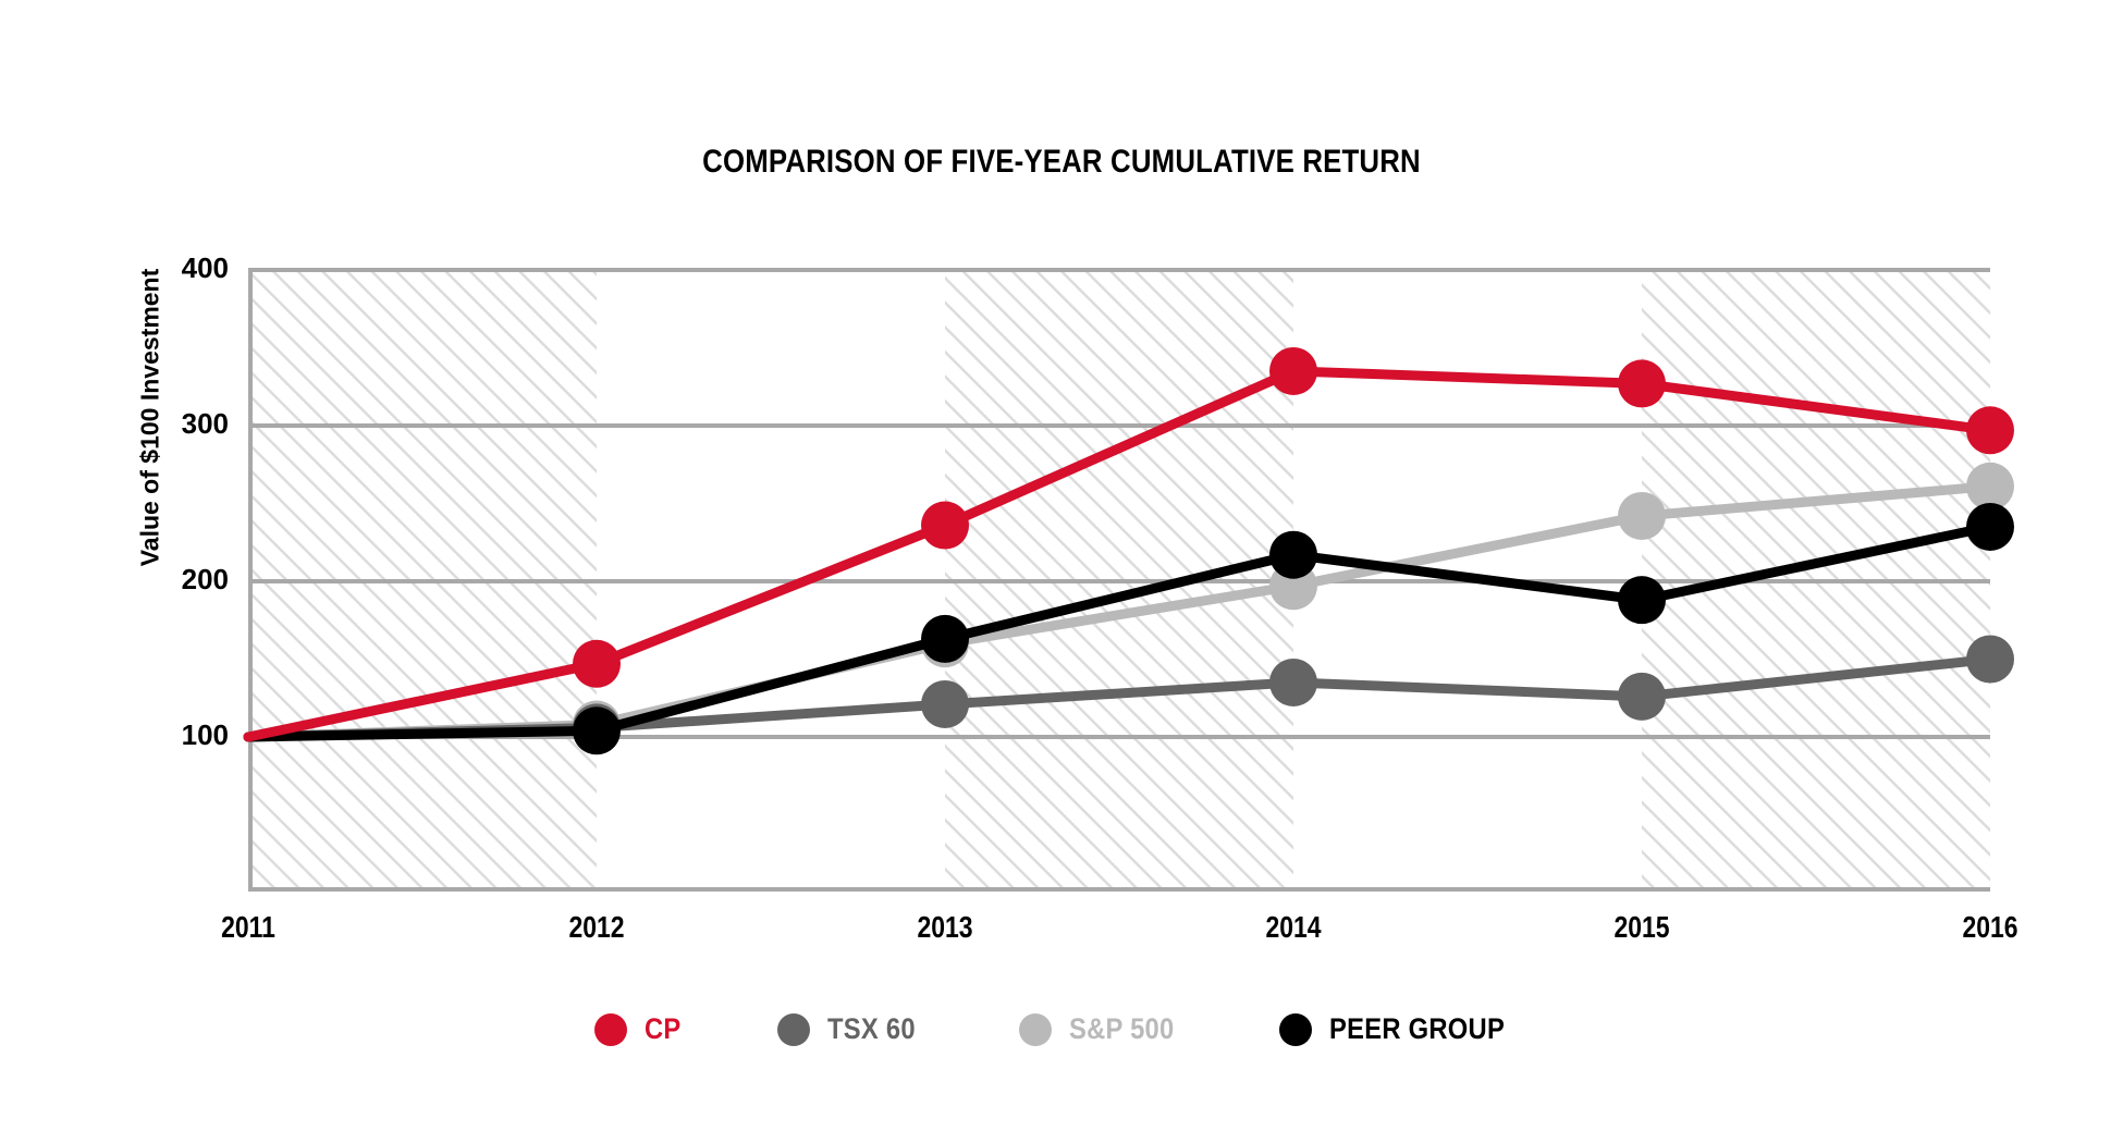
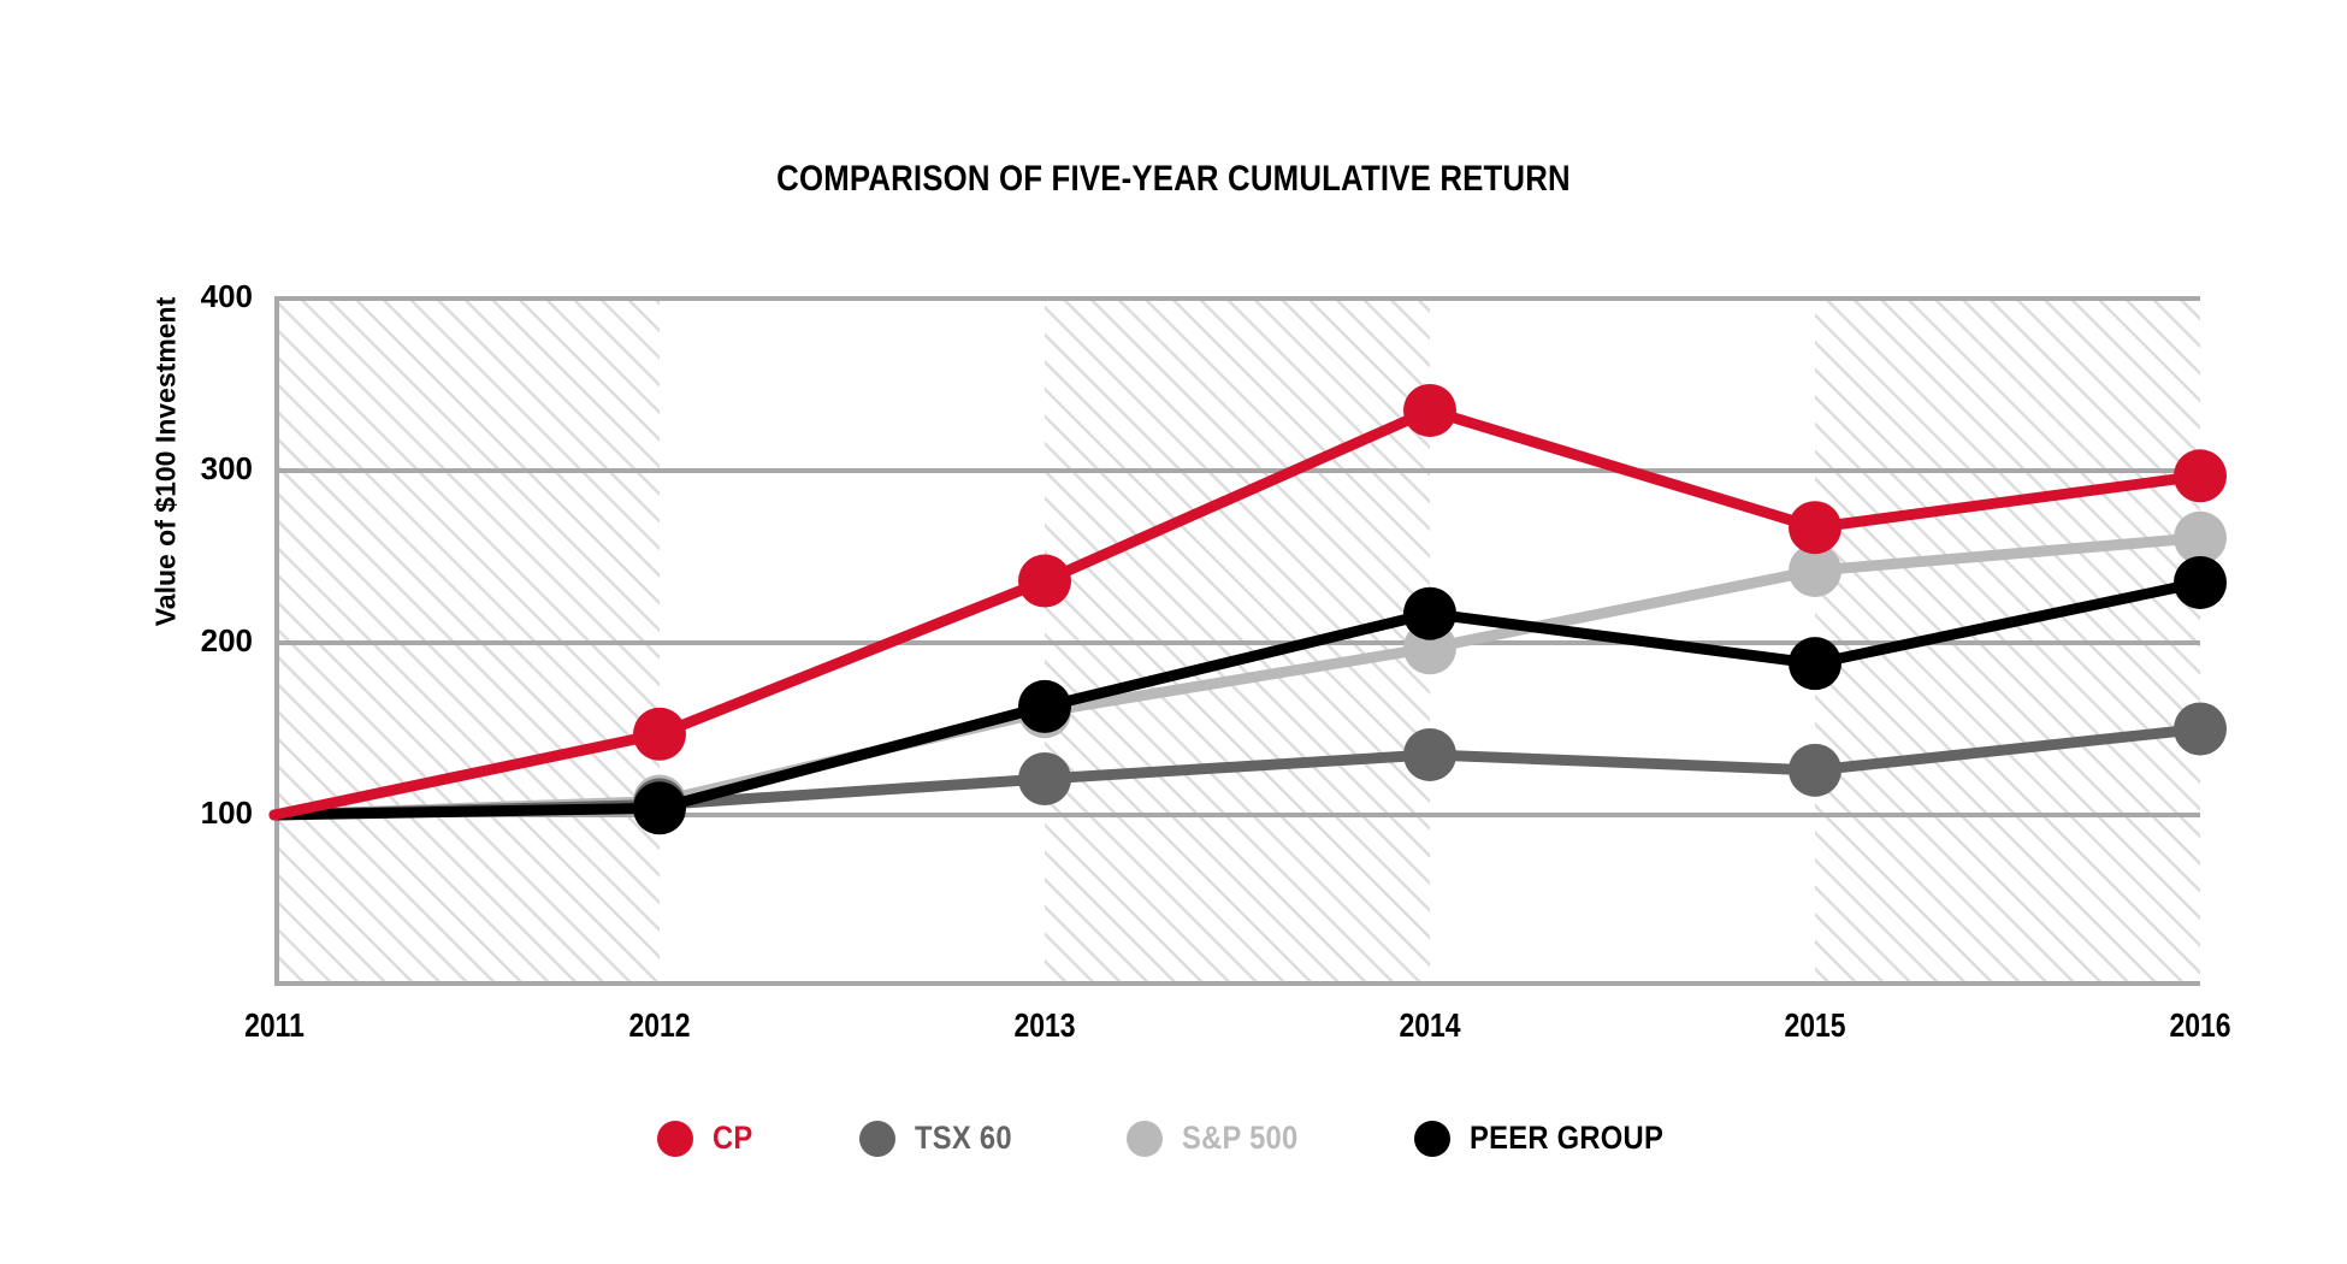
CP/2015: 327 -> 267
